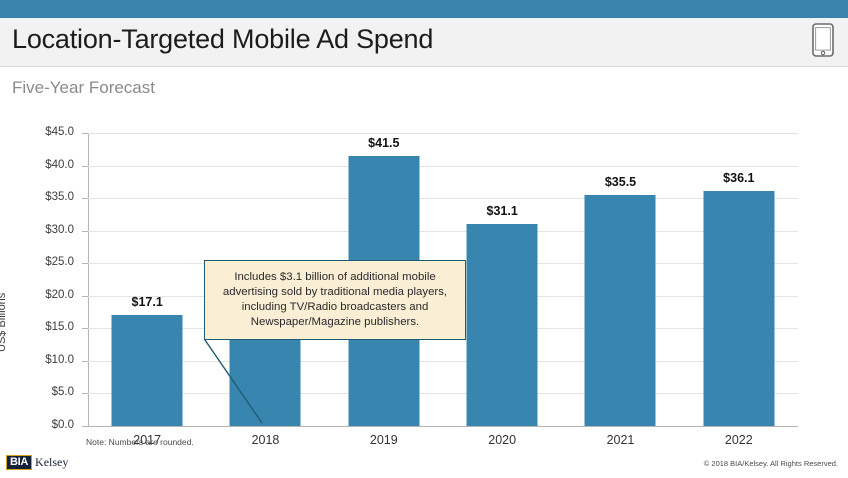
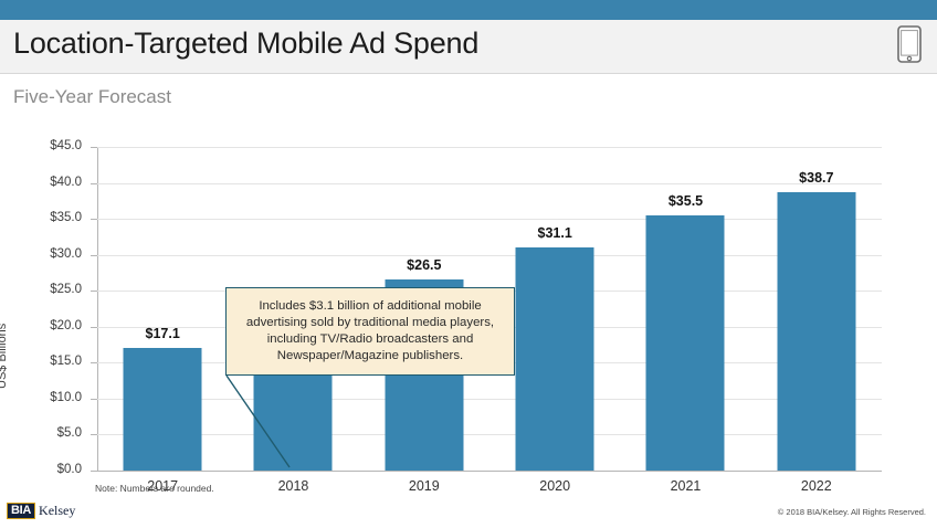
2019: $41.5 -> $26.5
2022: $36.1 -> $38.7
